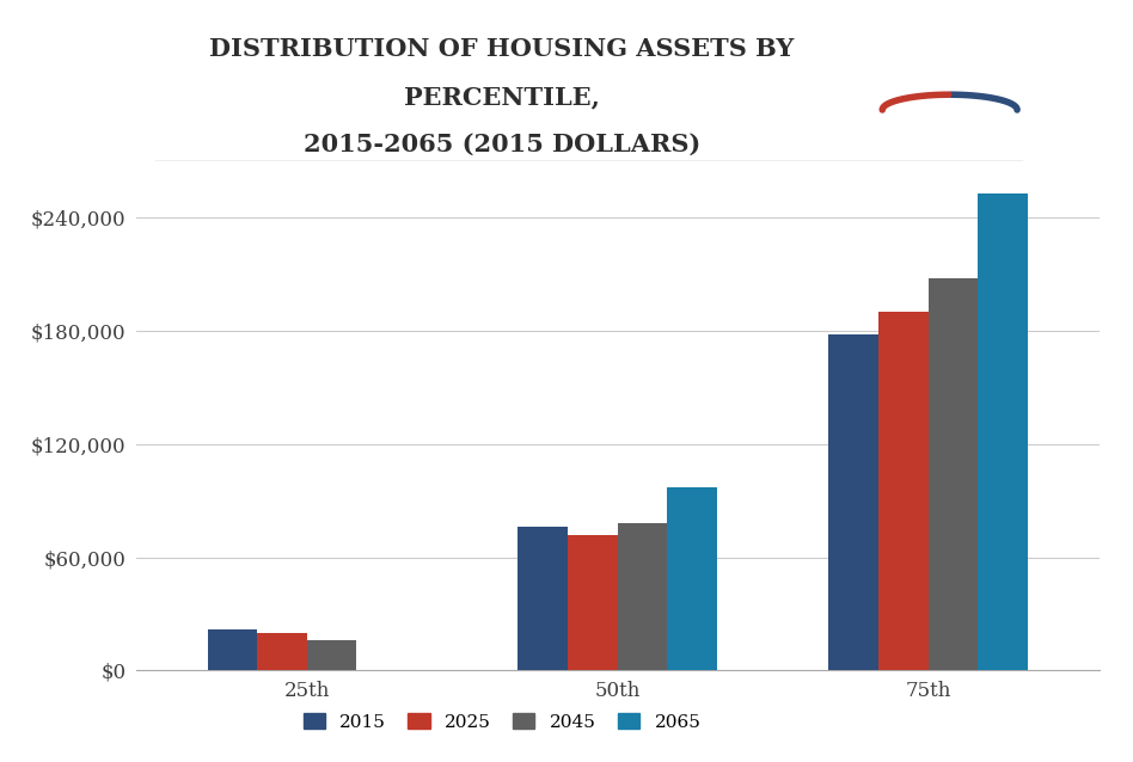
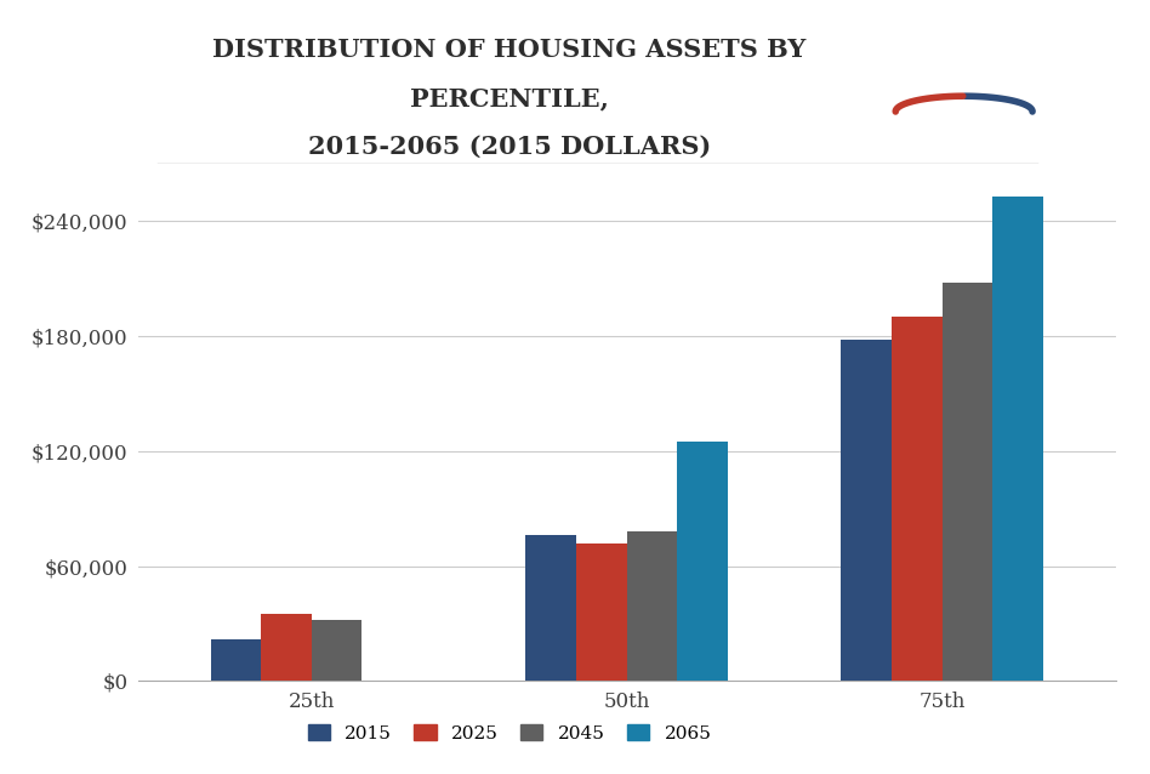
2025/25th: $20,000 -> $35,000
2045/25th: $16,000 -> $32,000
2065/50th: $97,000 -> $125,000
